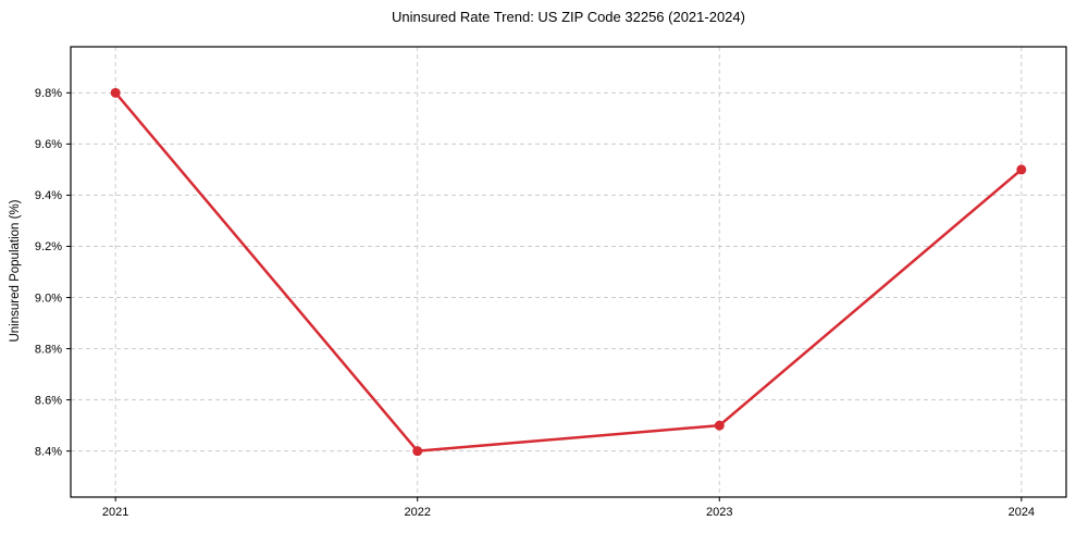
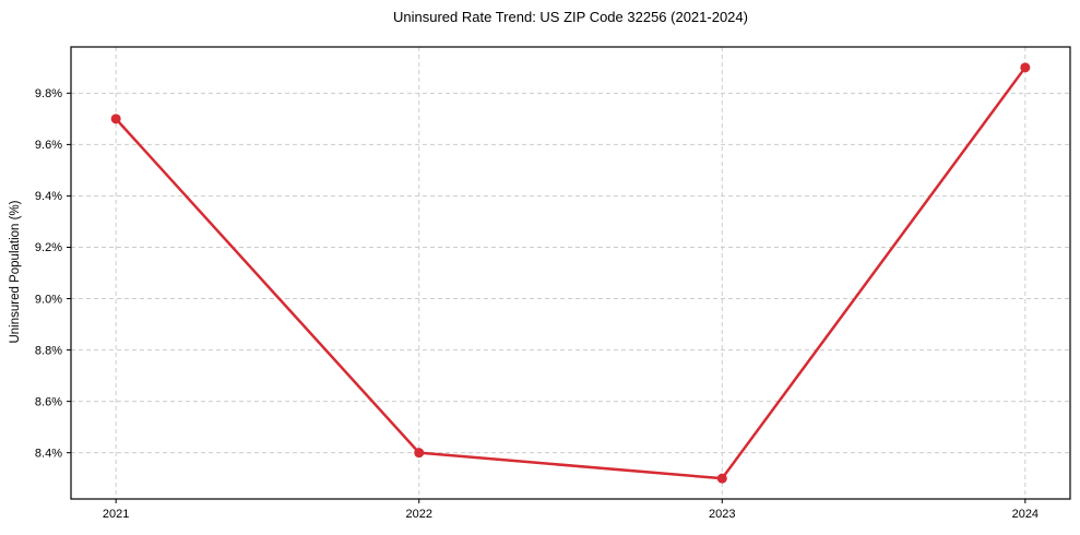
2021: 9.8% -> 9.7%
2023: 8.5% -> 8.3%
2024: 9.5% -> 9.9%
